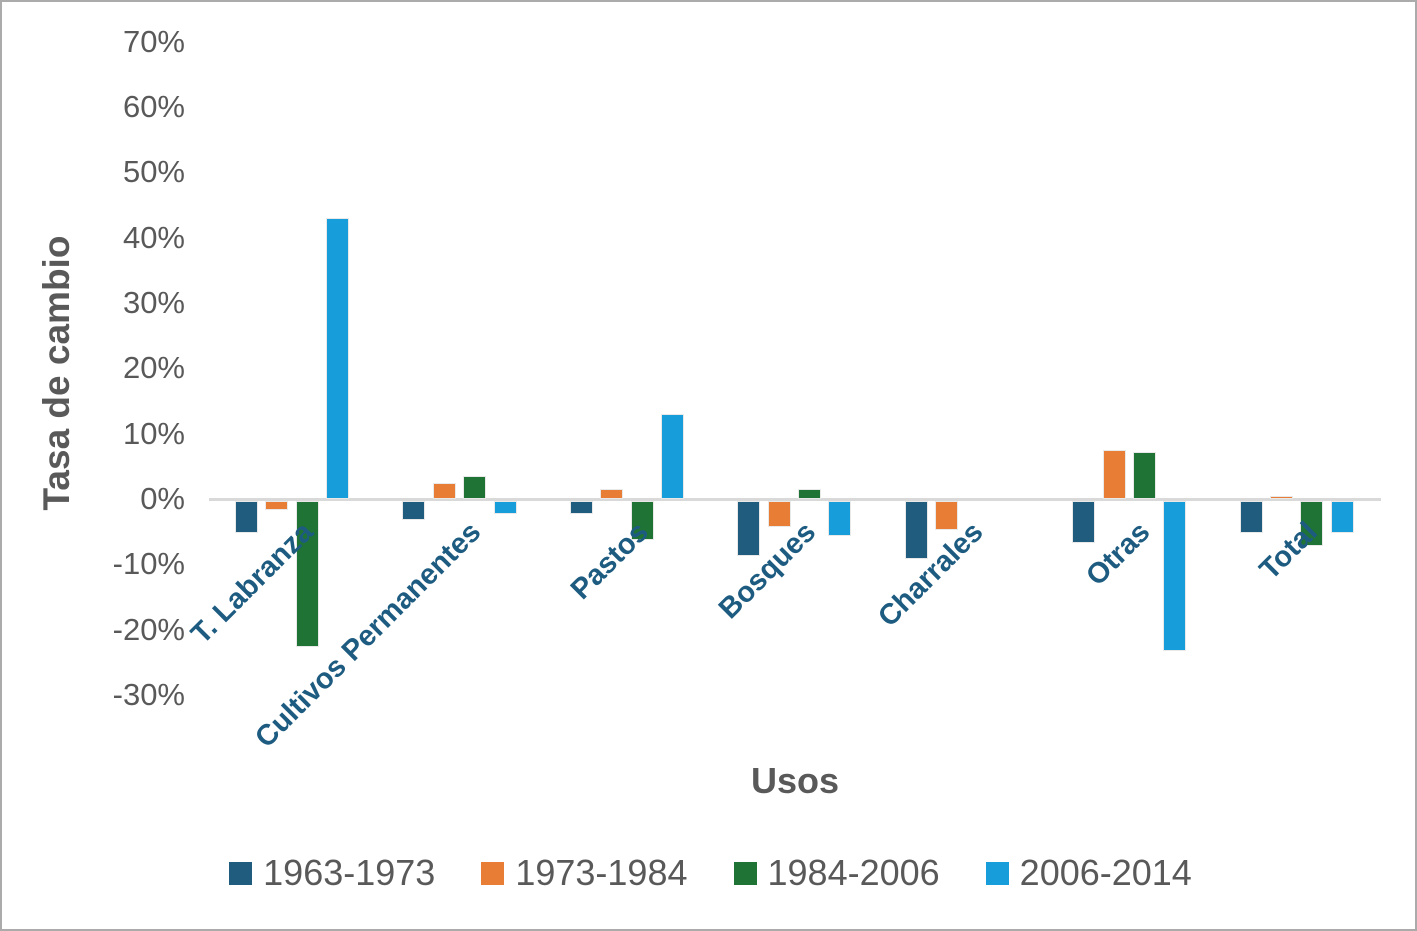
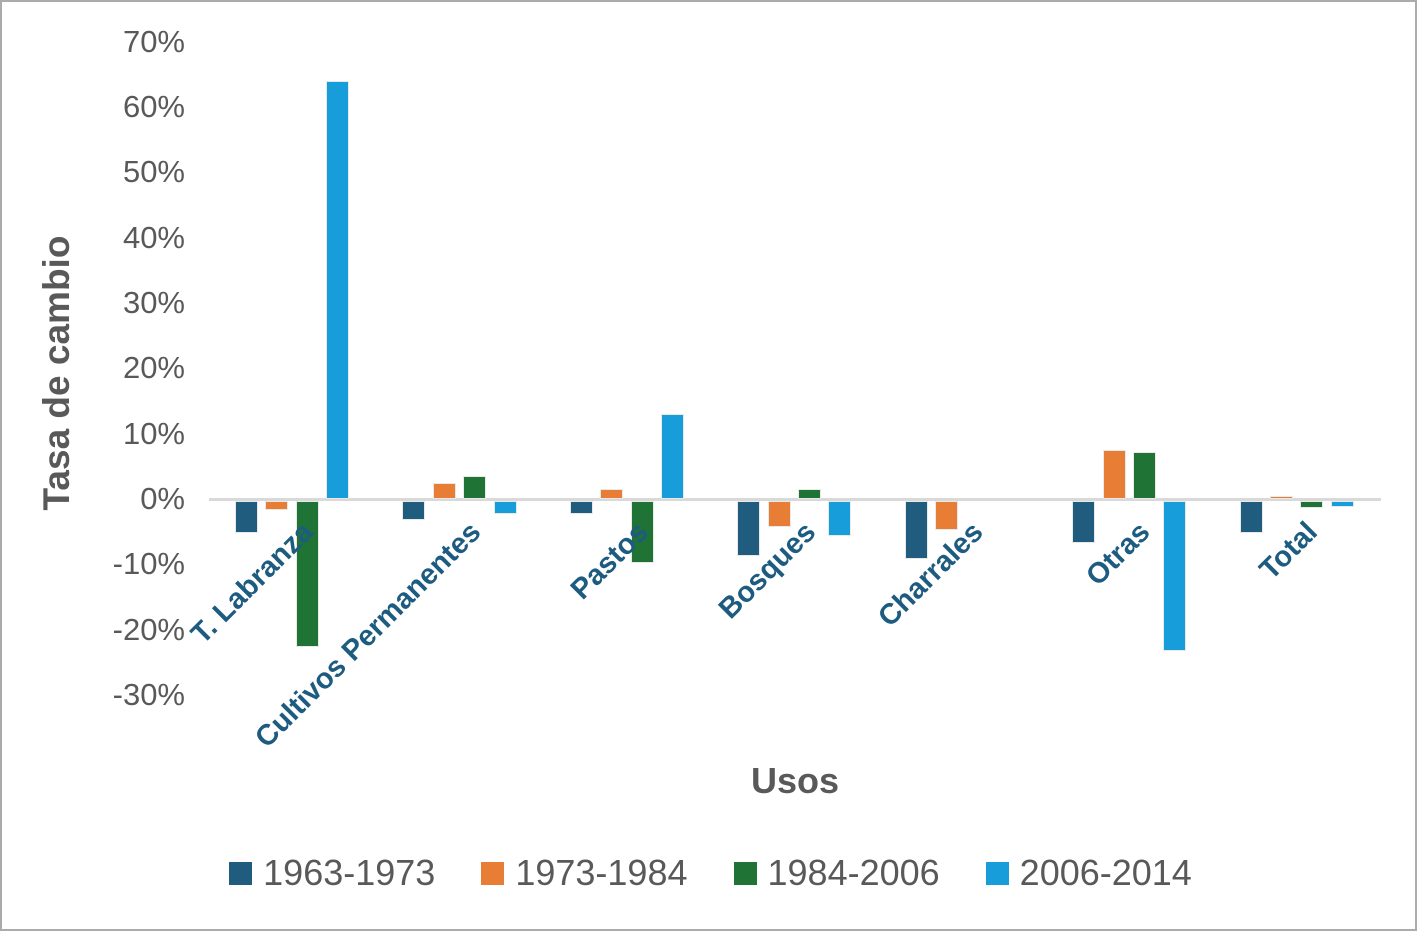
2006-2014/T. Labranza: 43% -> 64%
1984-2006/Pastos: -6% -> -10%
1984-2006/Total: -7% -> -1%
2006-2014/Total: -5% -> -1%
